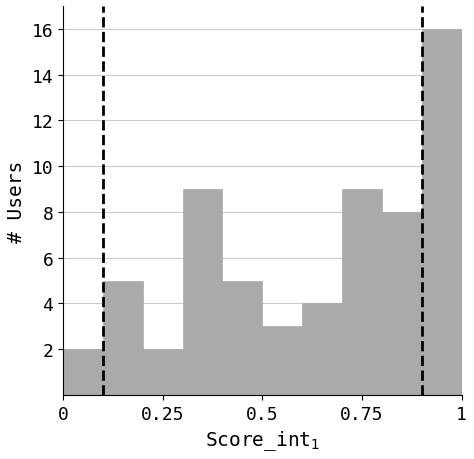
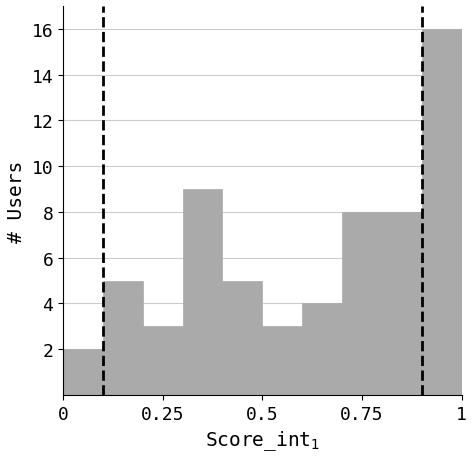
0.25: 2 -> 3
0.75: 9 -> 8
